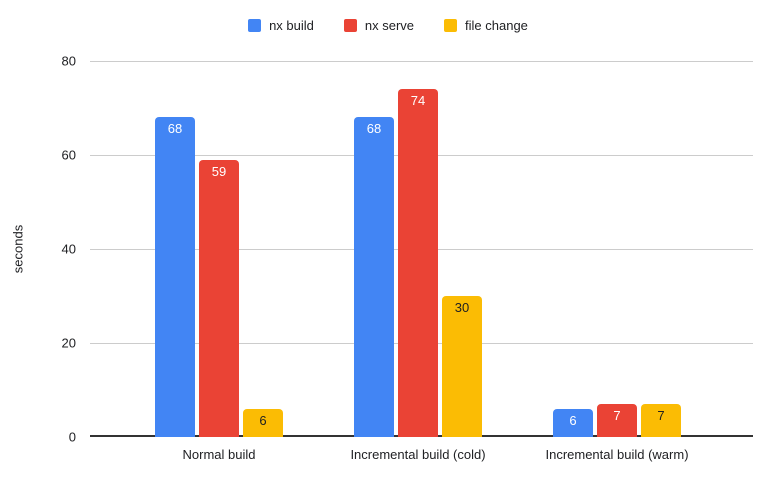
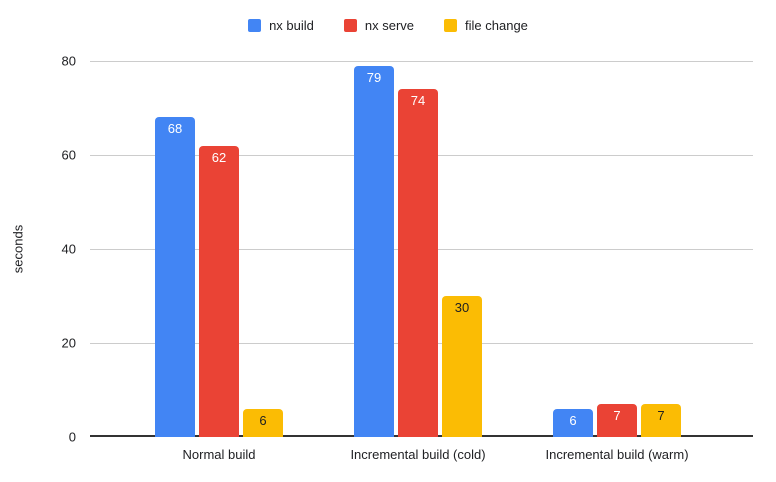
nx serve/Normal build: 59 -> 62
nx build/Incremental build (cold): 68 -> 79
